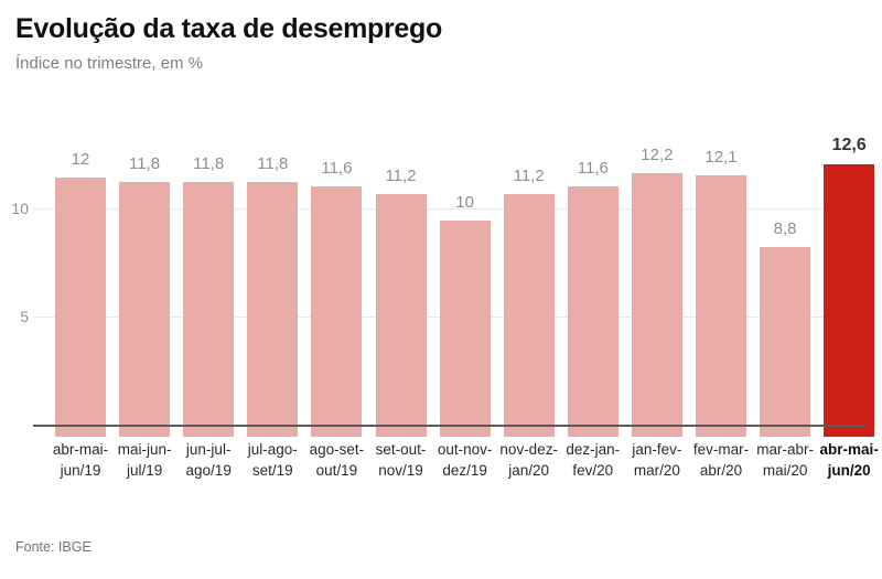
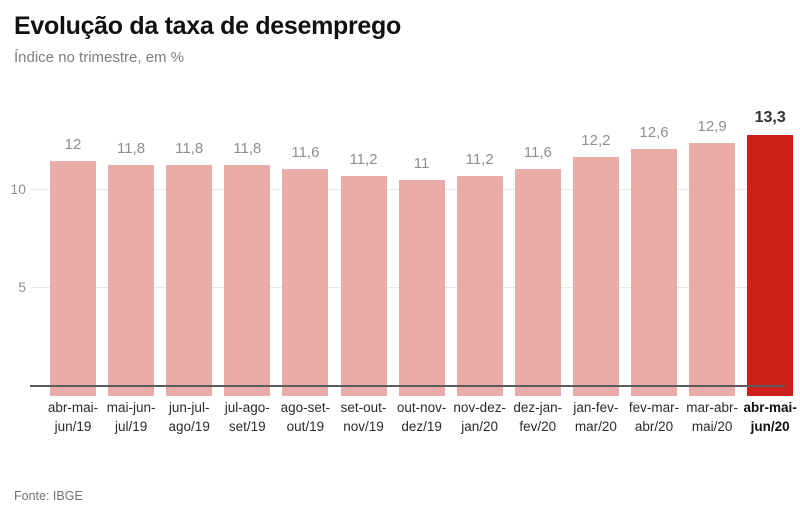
out-nov-dez/19: 10 -> 11
fev-mar-abr/20: 12,1 -> 12,6
mar-abr-mai/20: 8,8 -> 12,9
abr-mai-jun/20: 12,6 -> 13,3
